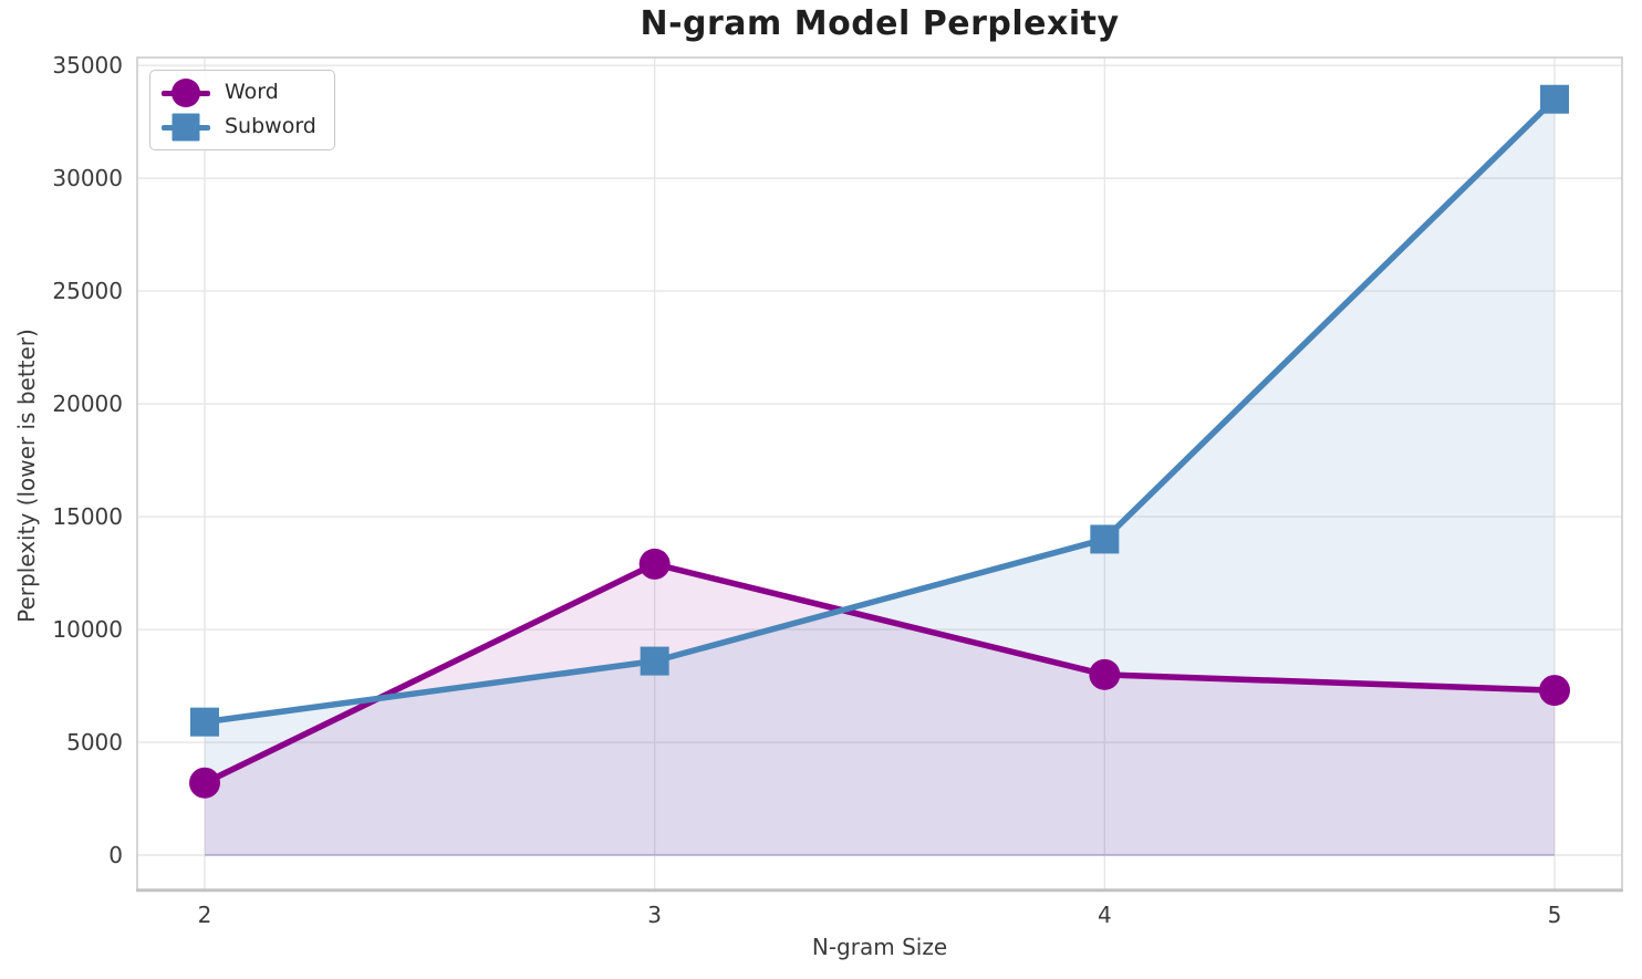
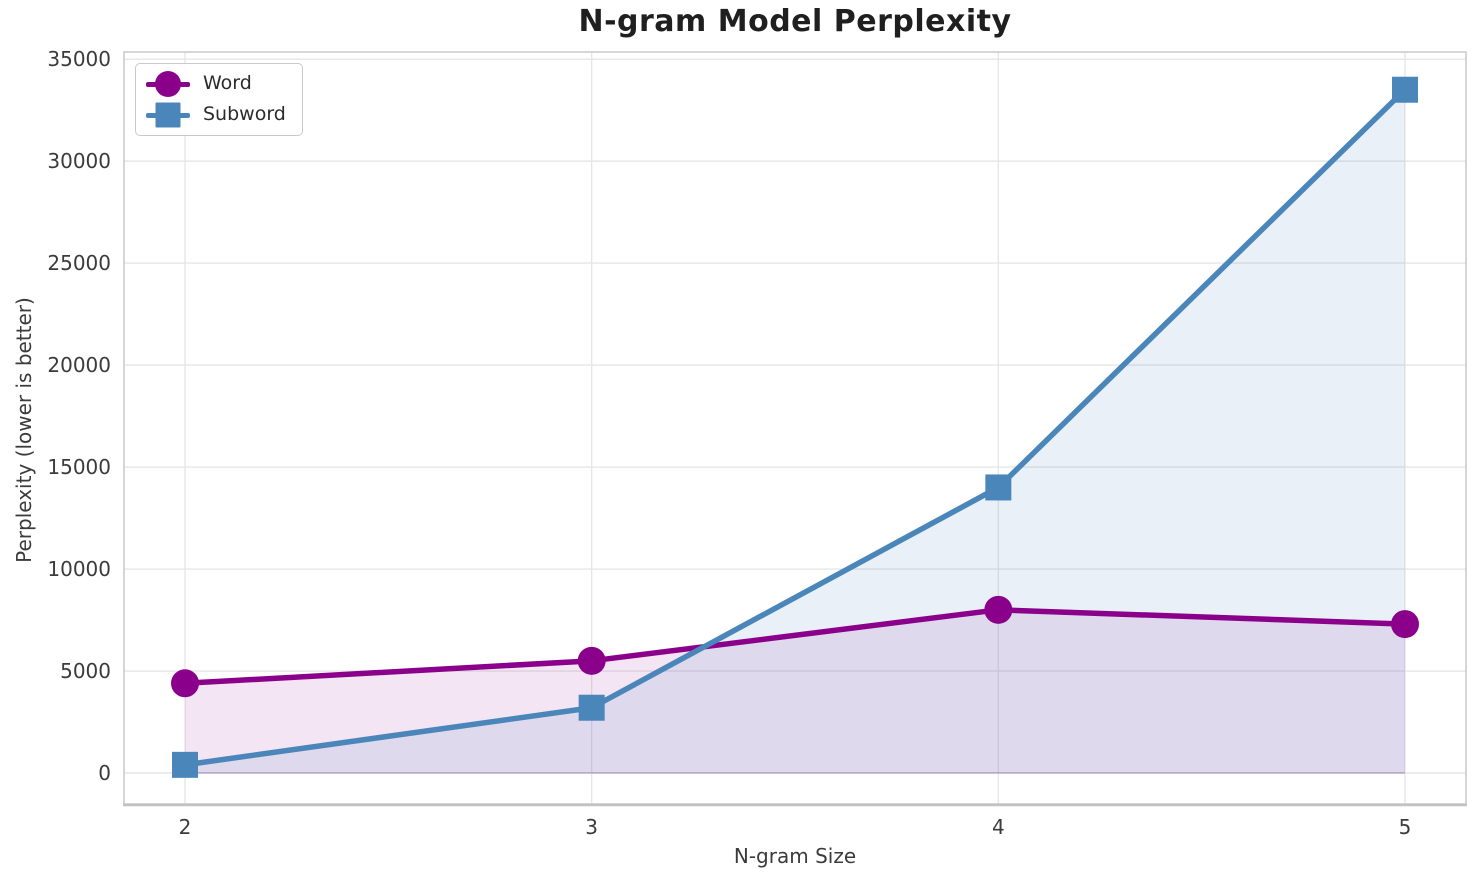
Word/2: 3200 -> 4400
Subword/2: 5900 -> 400
Word/3: 12900 -> 5500
Subword/3: 8600 -> 3200
